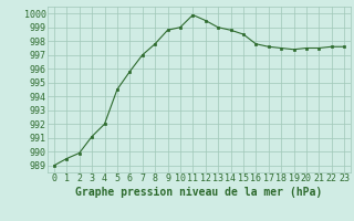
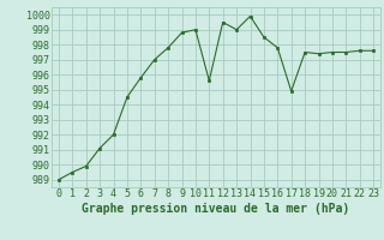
11: 999.9 -> 995.6
14: 998.8 -> 999.9
17: 997.6 -> 994.9
